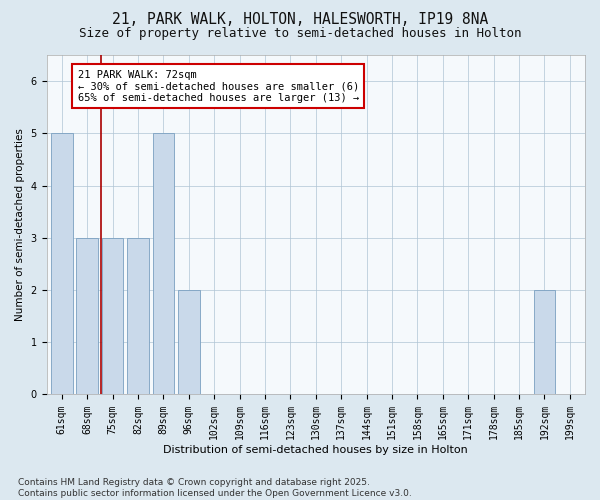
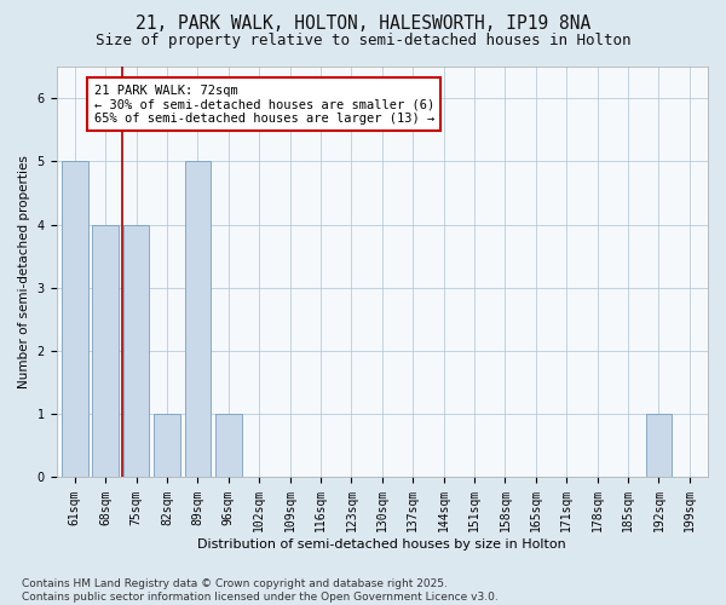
68sqm: 3 -> 4
75sqm: 3 -> 4
82sqm: 3 -> 1
96sqm: 2 -> 1
192sqm: 2 -> 1
